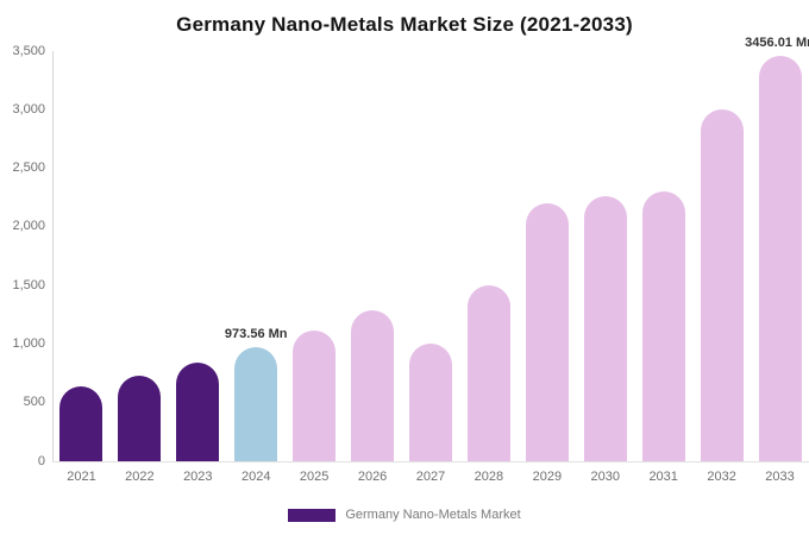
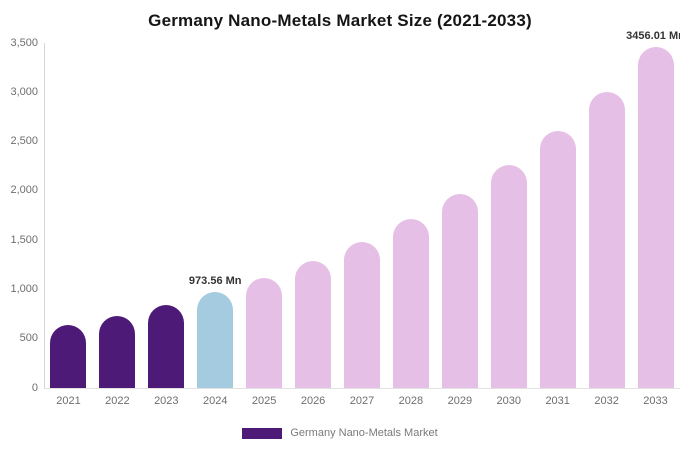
2027: 1000 -> 1500
2028: 1500 -> 1700
2029: 2200 -> 2000
2031: 2300 -> 2600
